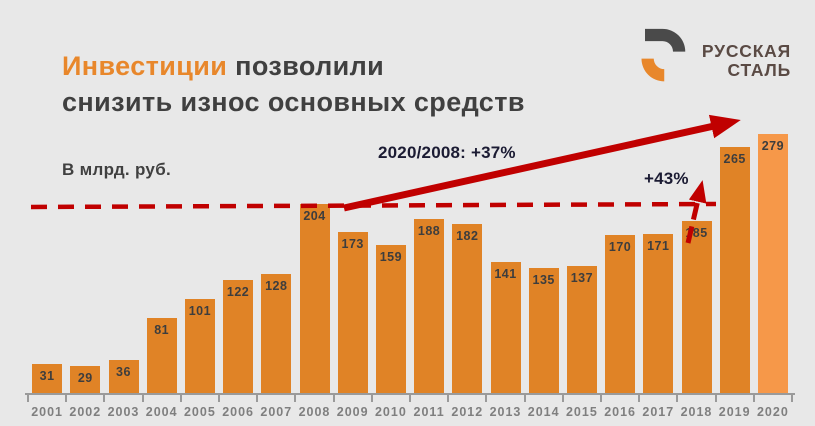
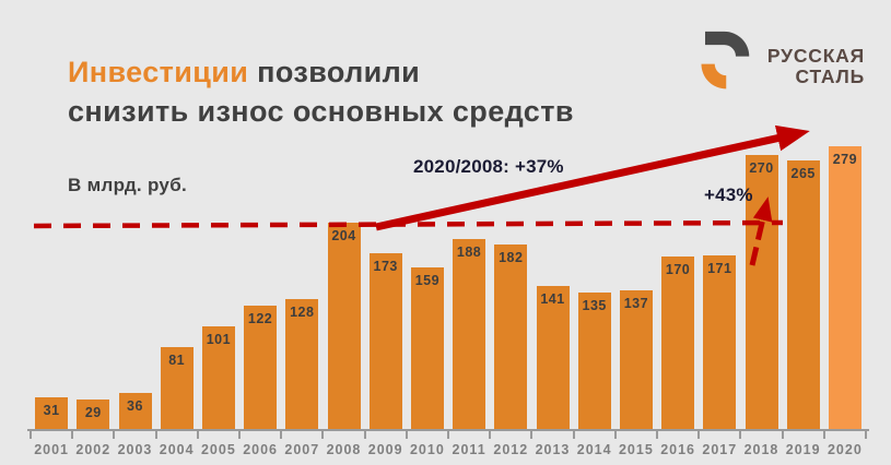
2018: 185 -> 270
